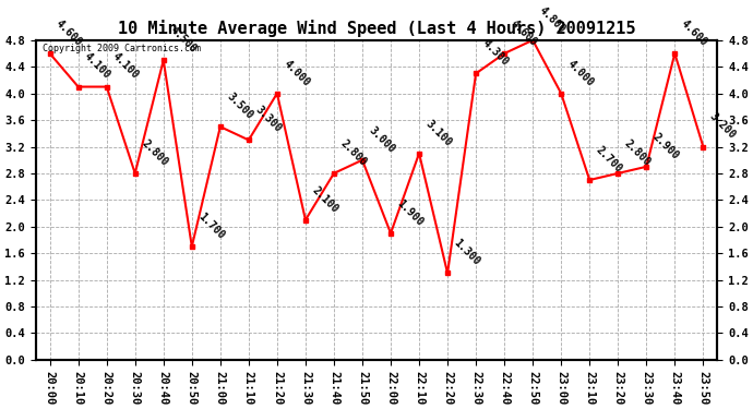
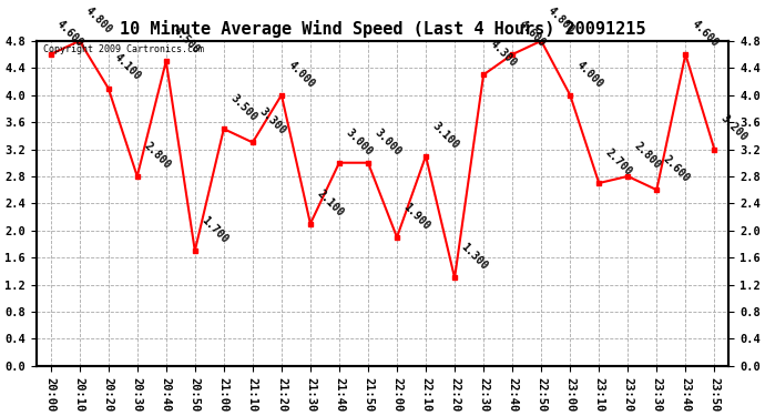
20:10: 4.100 -> 4.800
21:40: 2.800 -> 3.000
23:30: 2.900 -> 2.600
